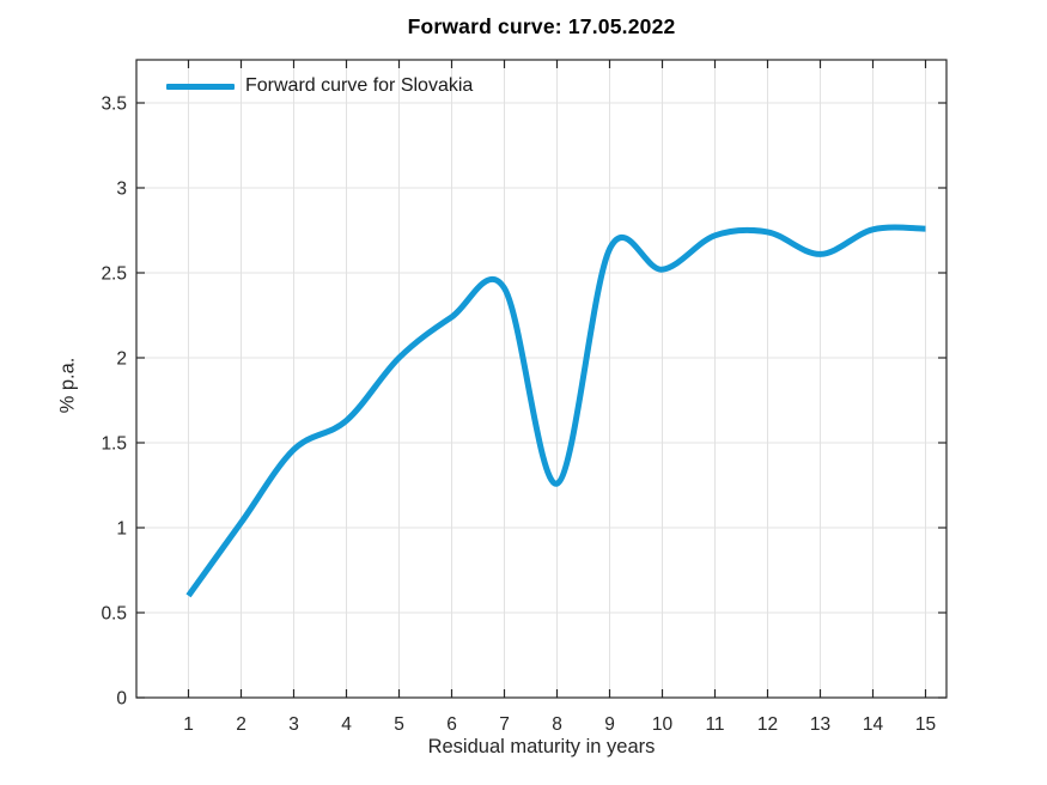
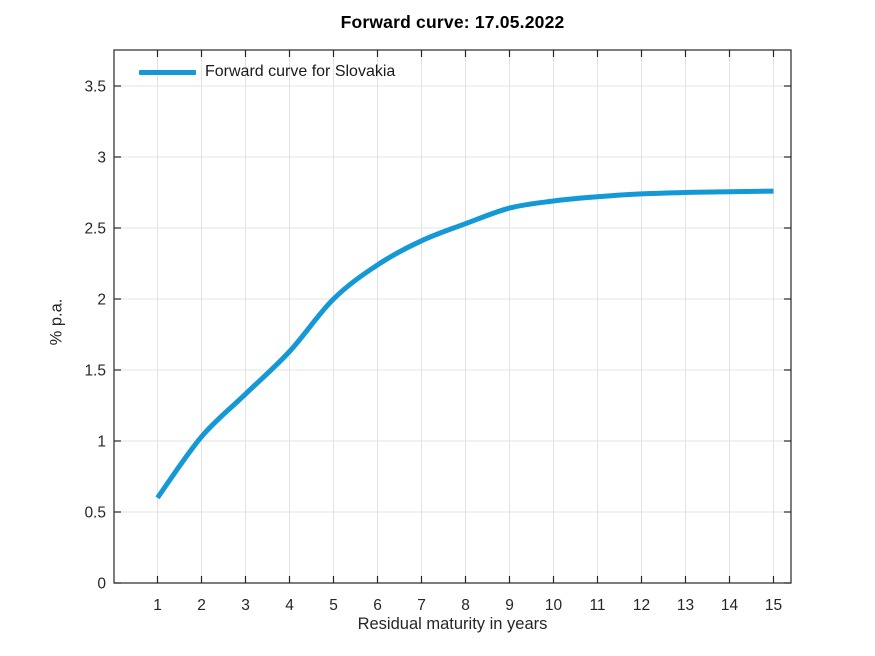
3: 1.46 -> 1.33
8: 1.26 -> 2.53
10: 2.52 -> 2.69
13: 2.61 -> 2.75
